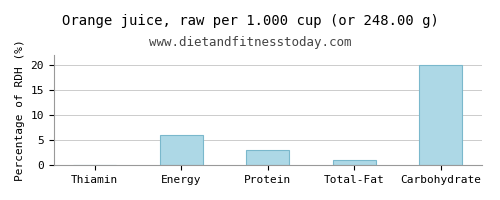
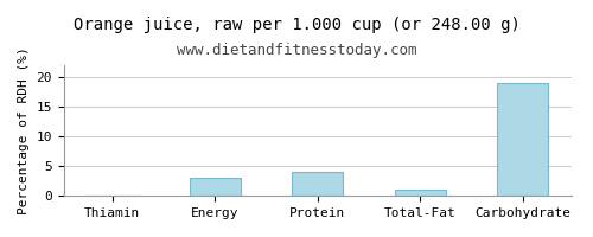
Energy: 6 -> 3
Protein: 3 -> 4
Carbohydrate: 20 -> 19
